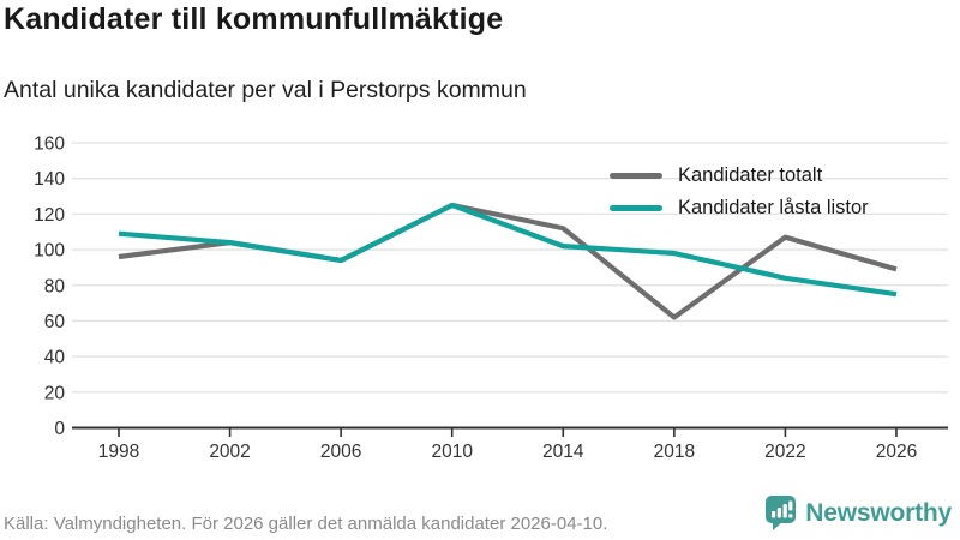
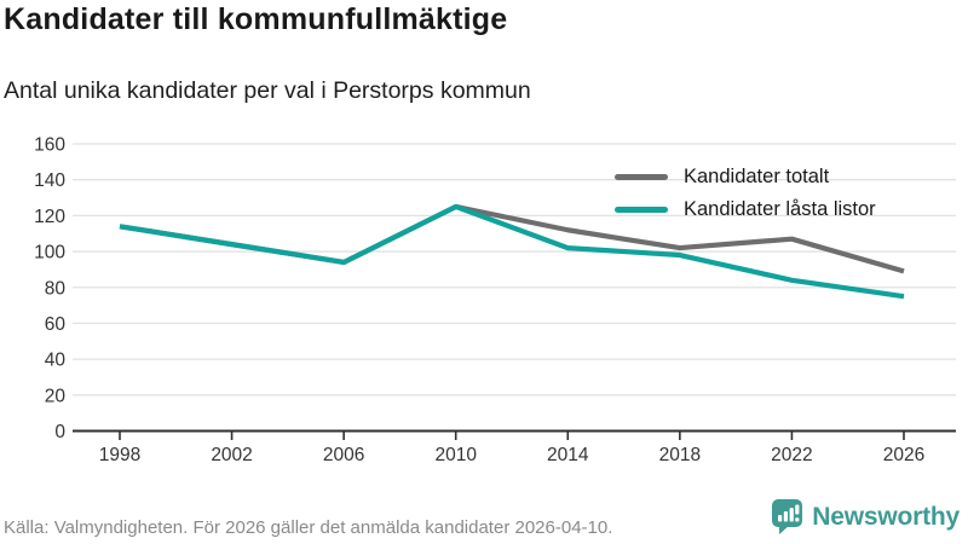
Kandidater totalt/1998: 96 -> 114
Kandidater låsta listor/1998: 109 -> 114
Kandidater totalt/2018: 62 -> 102
